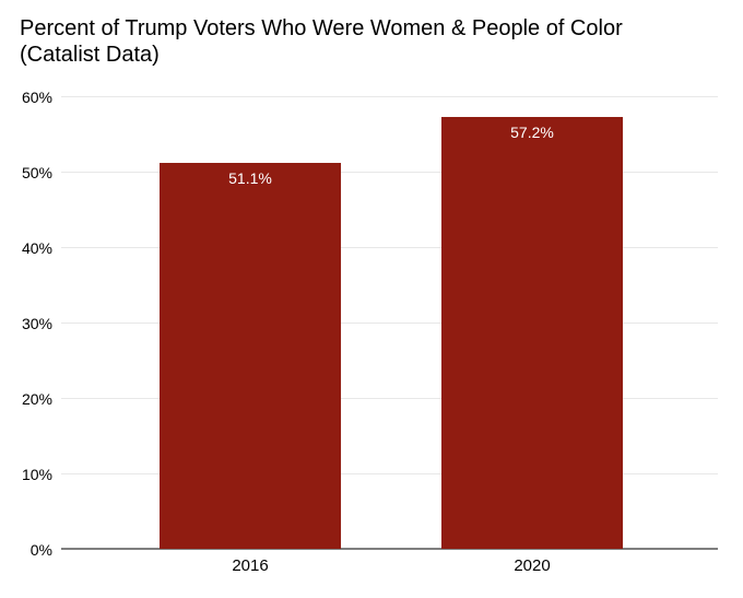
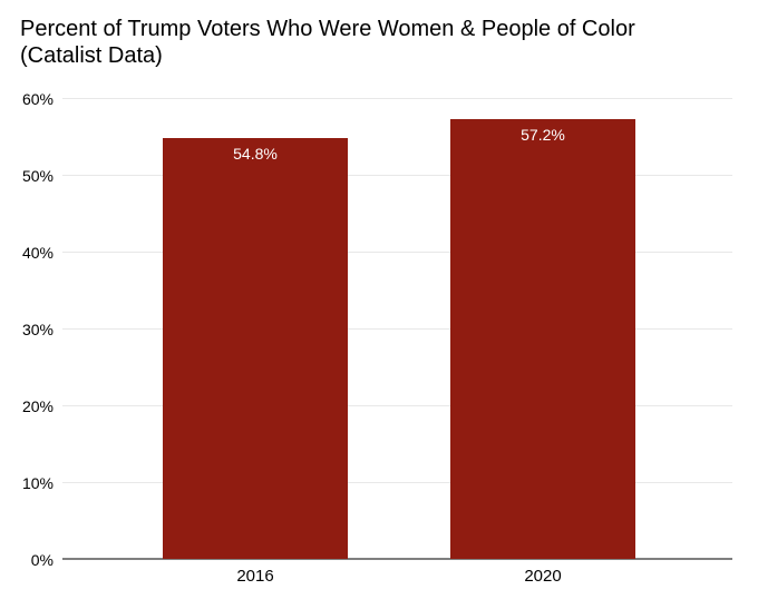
2016: 51.1% -> 54.8%
